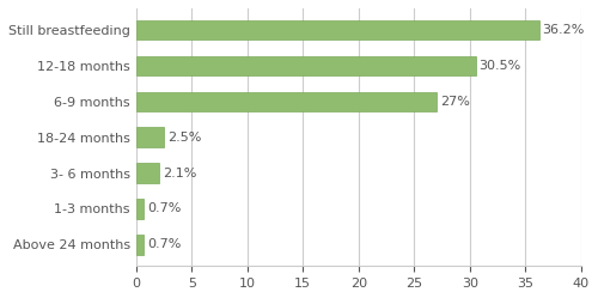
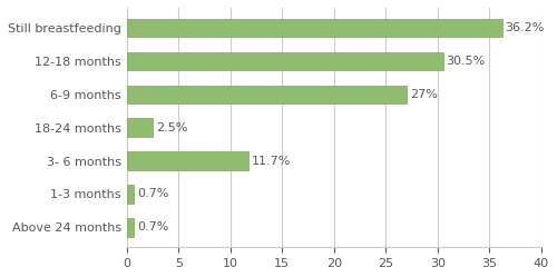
3- 6 months: 2.1% -> 11.7%
